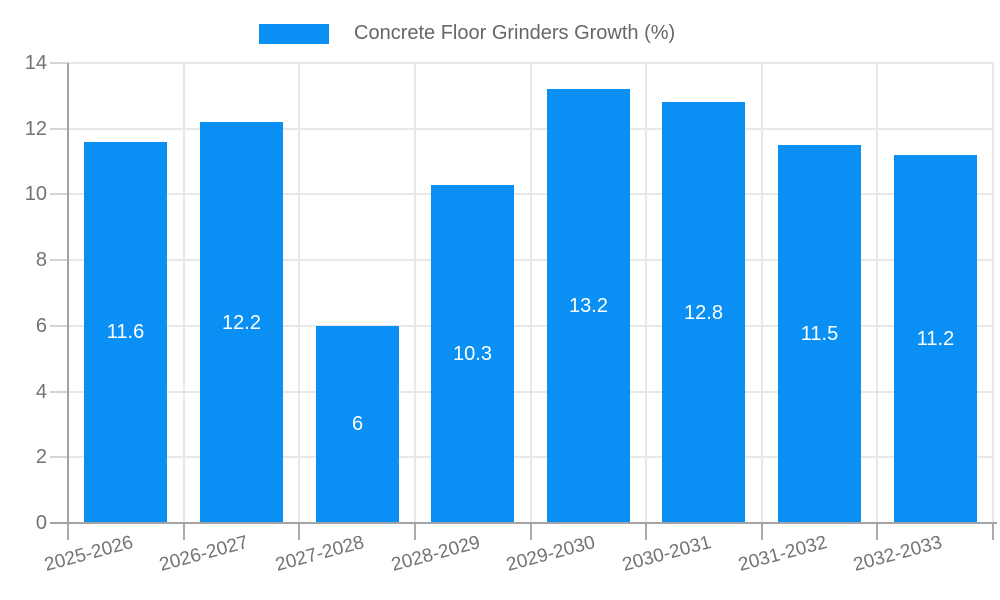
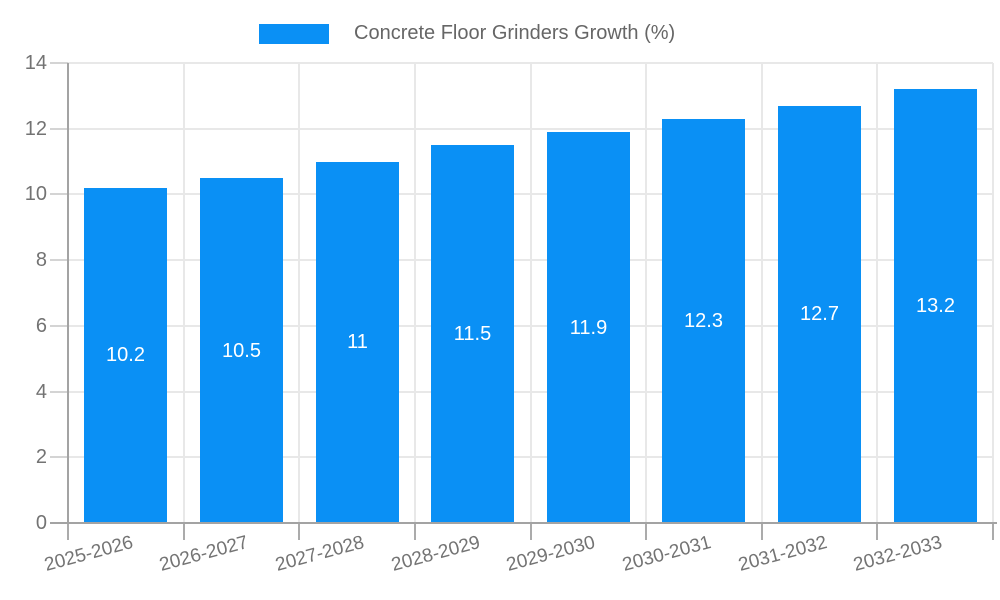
2025-2026: 11.6 -> 10.2
2026-2027: 12.2 -> 10.5
2027-2028: 6 -> 11
2028-2029: 10.3 -> 11.5
2029-2030: 13.2 -> 11.9
2030-2031: 12.8 -> 12.3
2031-2032: 11.5 -> 12.7
2032-2033: 11.2 -> 13.2
